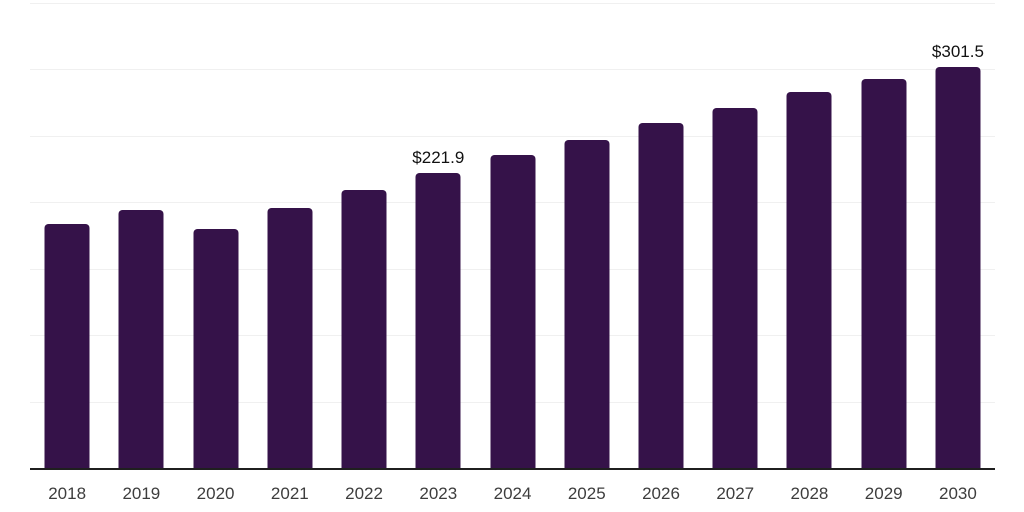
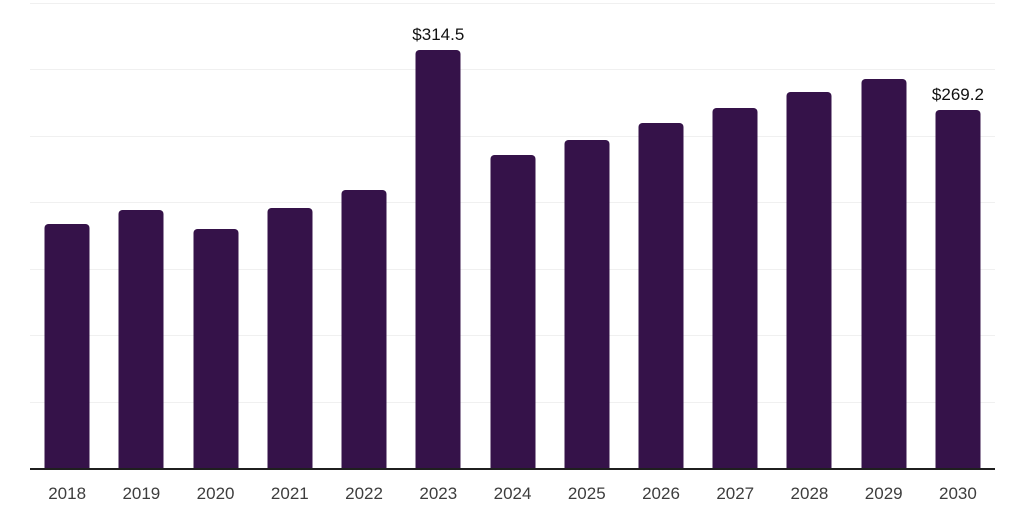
2023: $221.9 -> $314.5
2030: $301.5 -> $269.2
